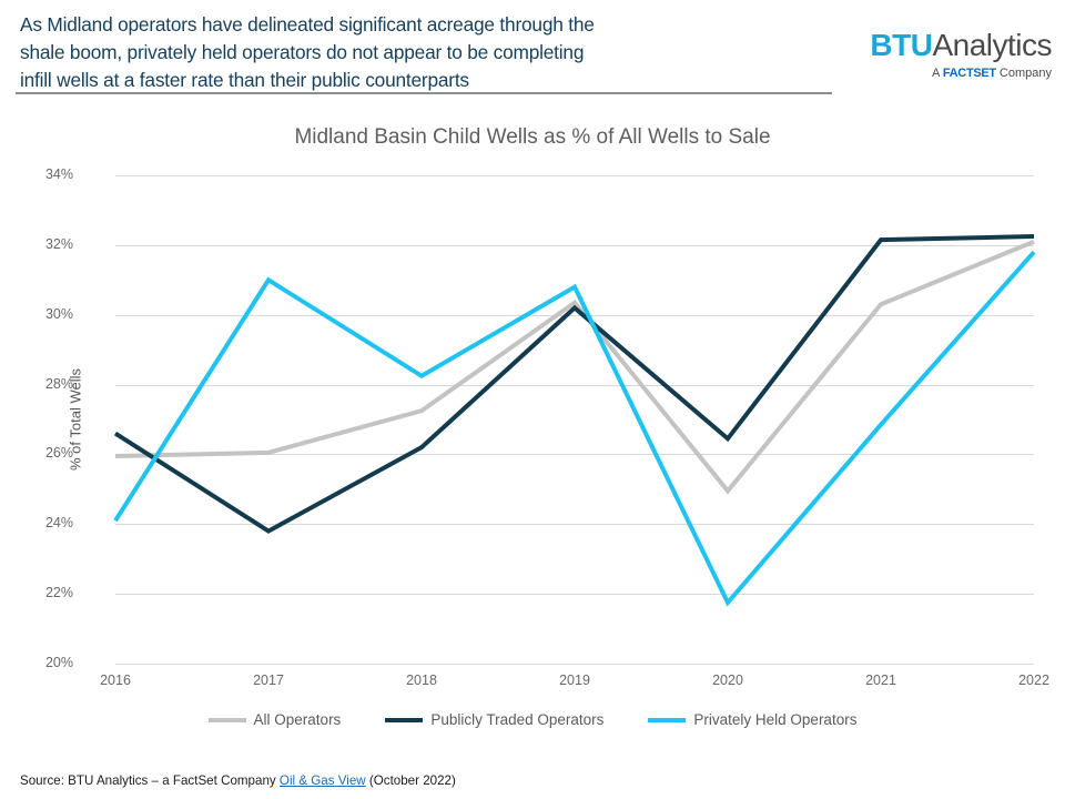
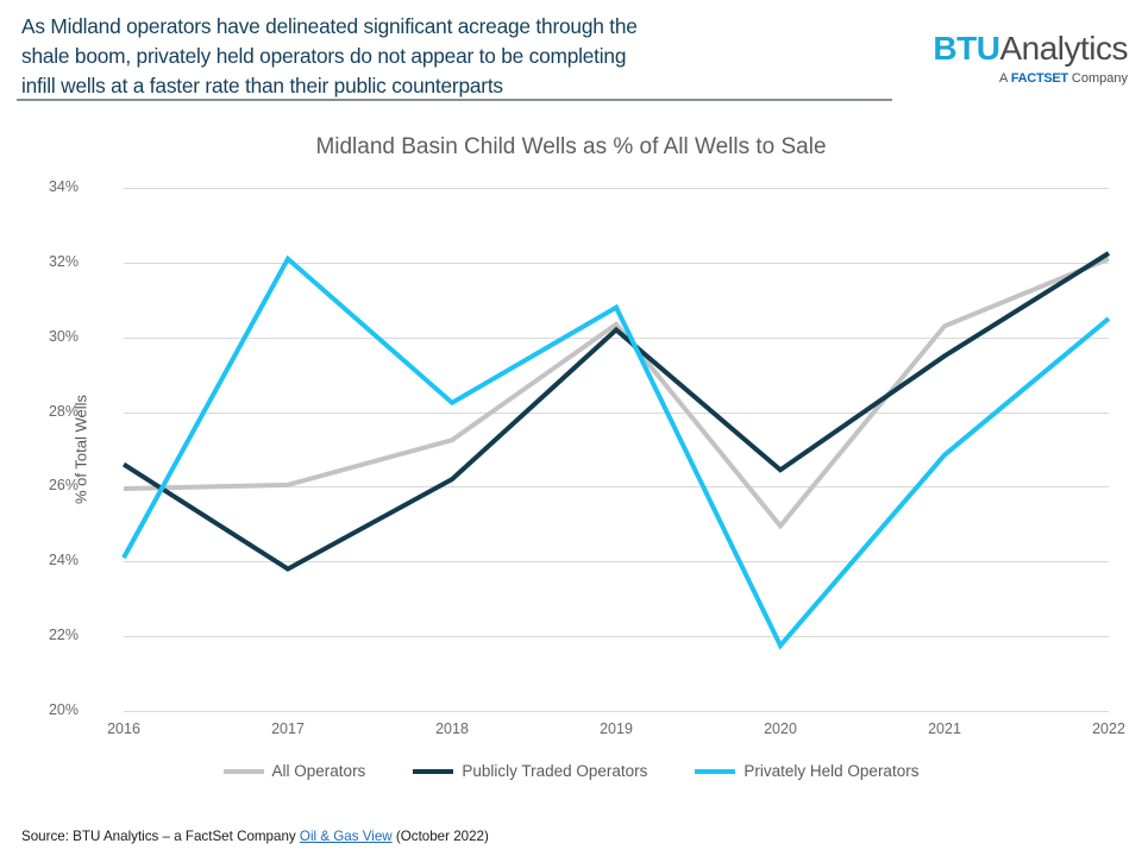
Privately Held Operators/2017: 31.0% -> 32.1%
Publicly Traded Operators/2021: 32.1% -> 29.5%
Privately Held Operators/2022: 31.8% -> 30.5%
